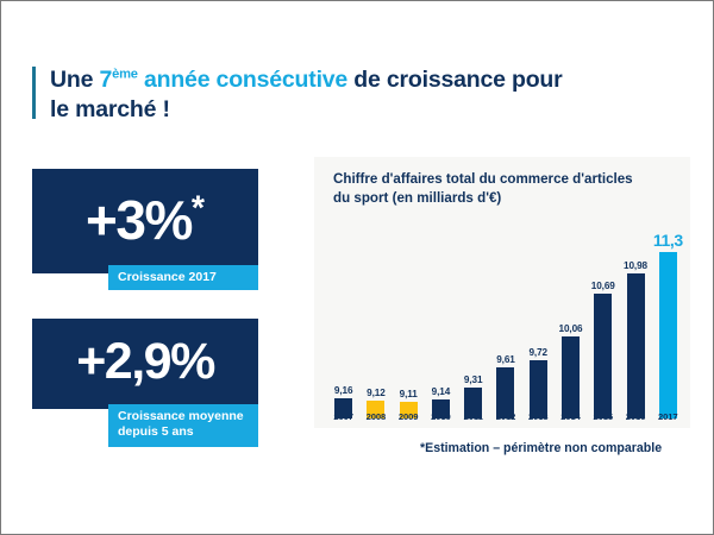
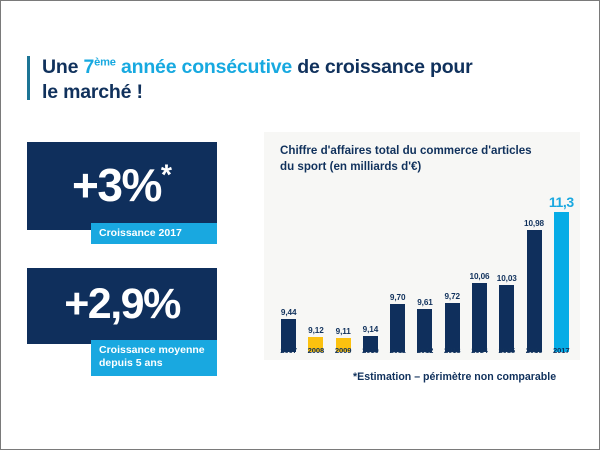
2007: 9,16 -> 9,44
2011: 9,31 -> 9,70
2015: 10,69 -> 10,03
